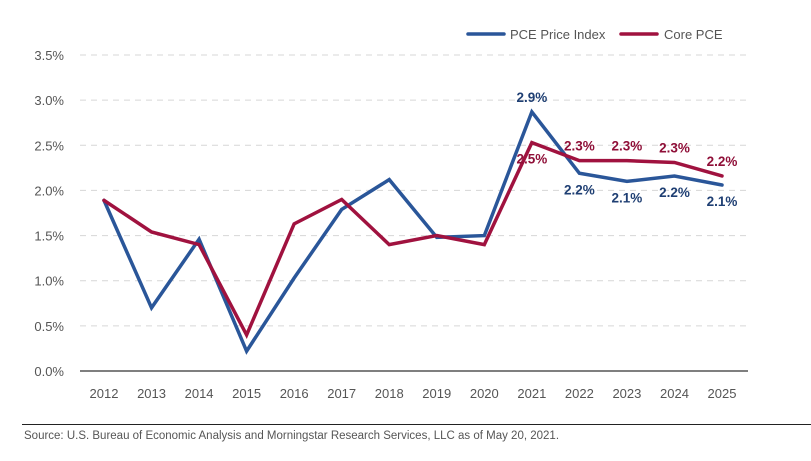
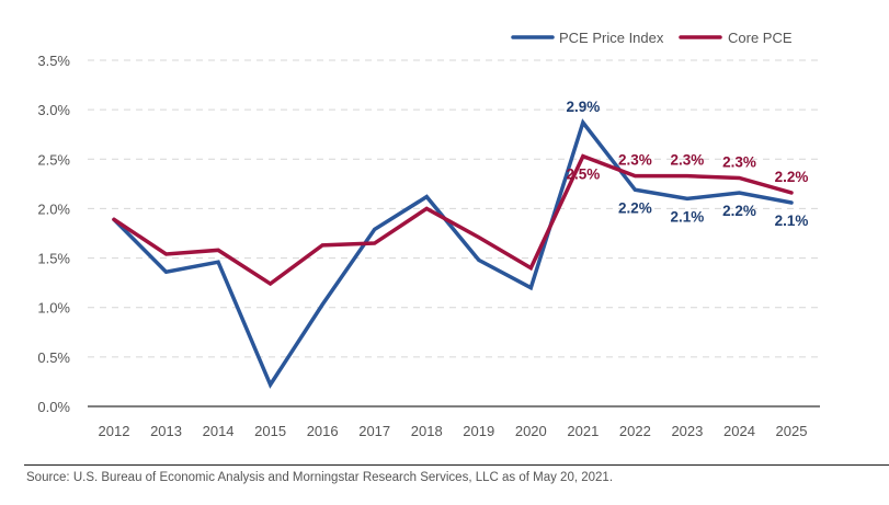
PCE Price Index/2013: 0.7% -> 1.4%
Core PCE/2014: 1.4% -> 1.6%
Core PCE/2015: 0.4% -> 1.2%
Core PCE/2017: 1.9% -> 1.6%
Core PCE/2018: 1.4% -> 2.0%
Core PCE/2019: 1.5% -> 1.7%
PCE Price Index/2020: 1.5% -> 1.2%
